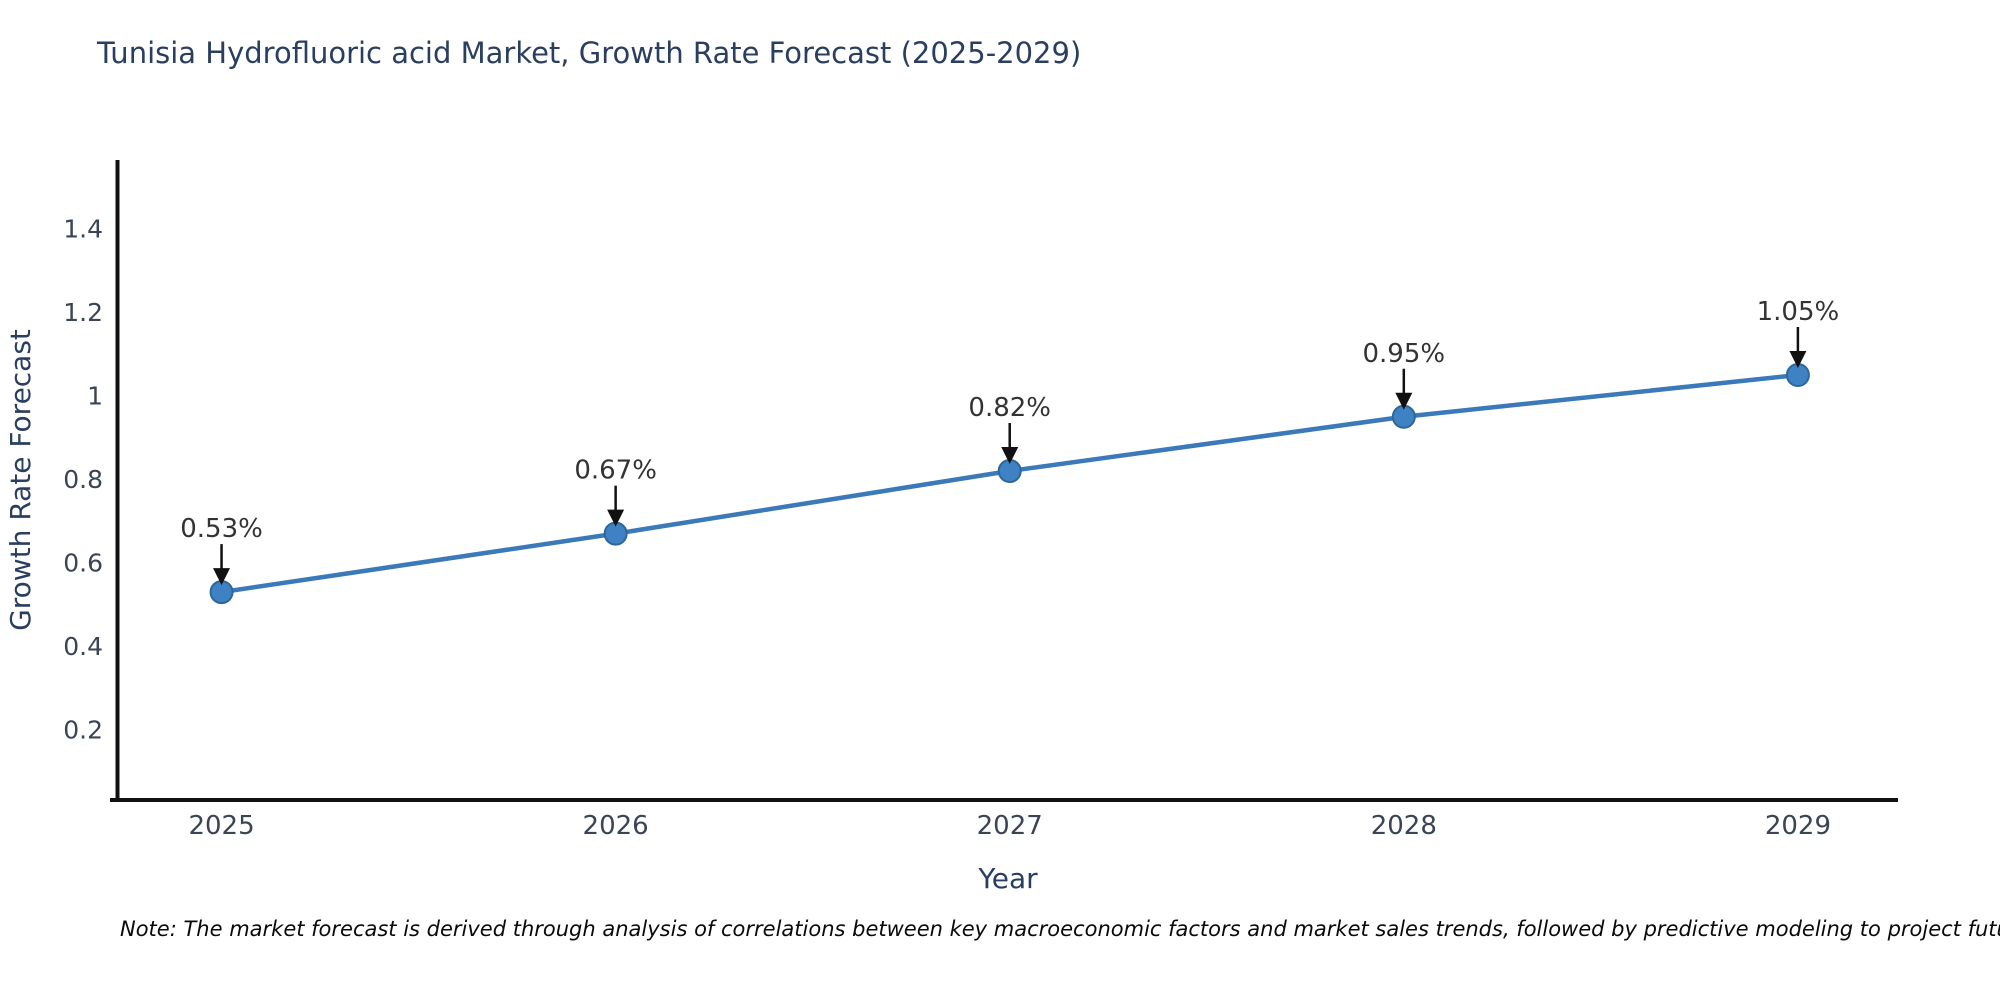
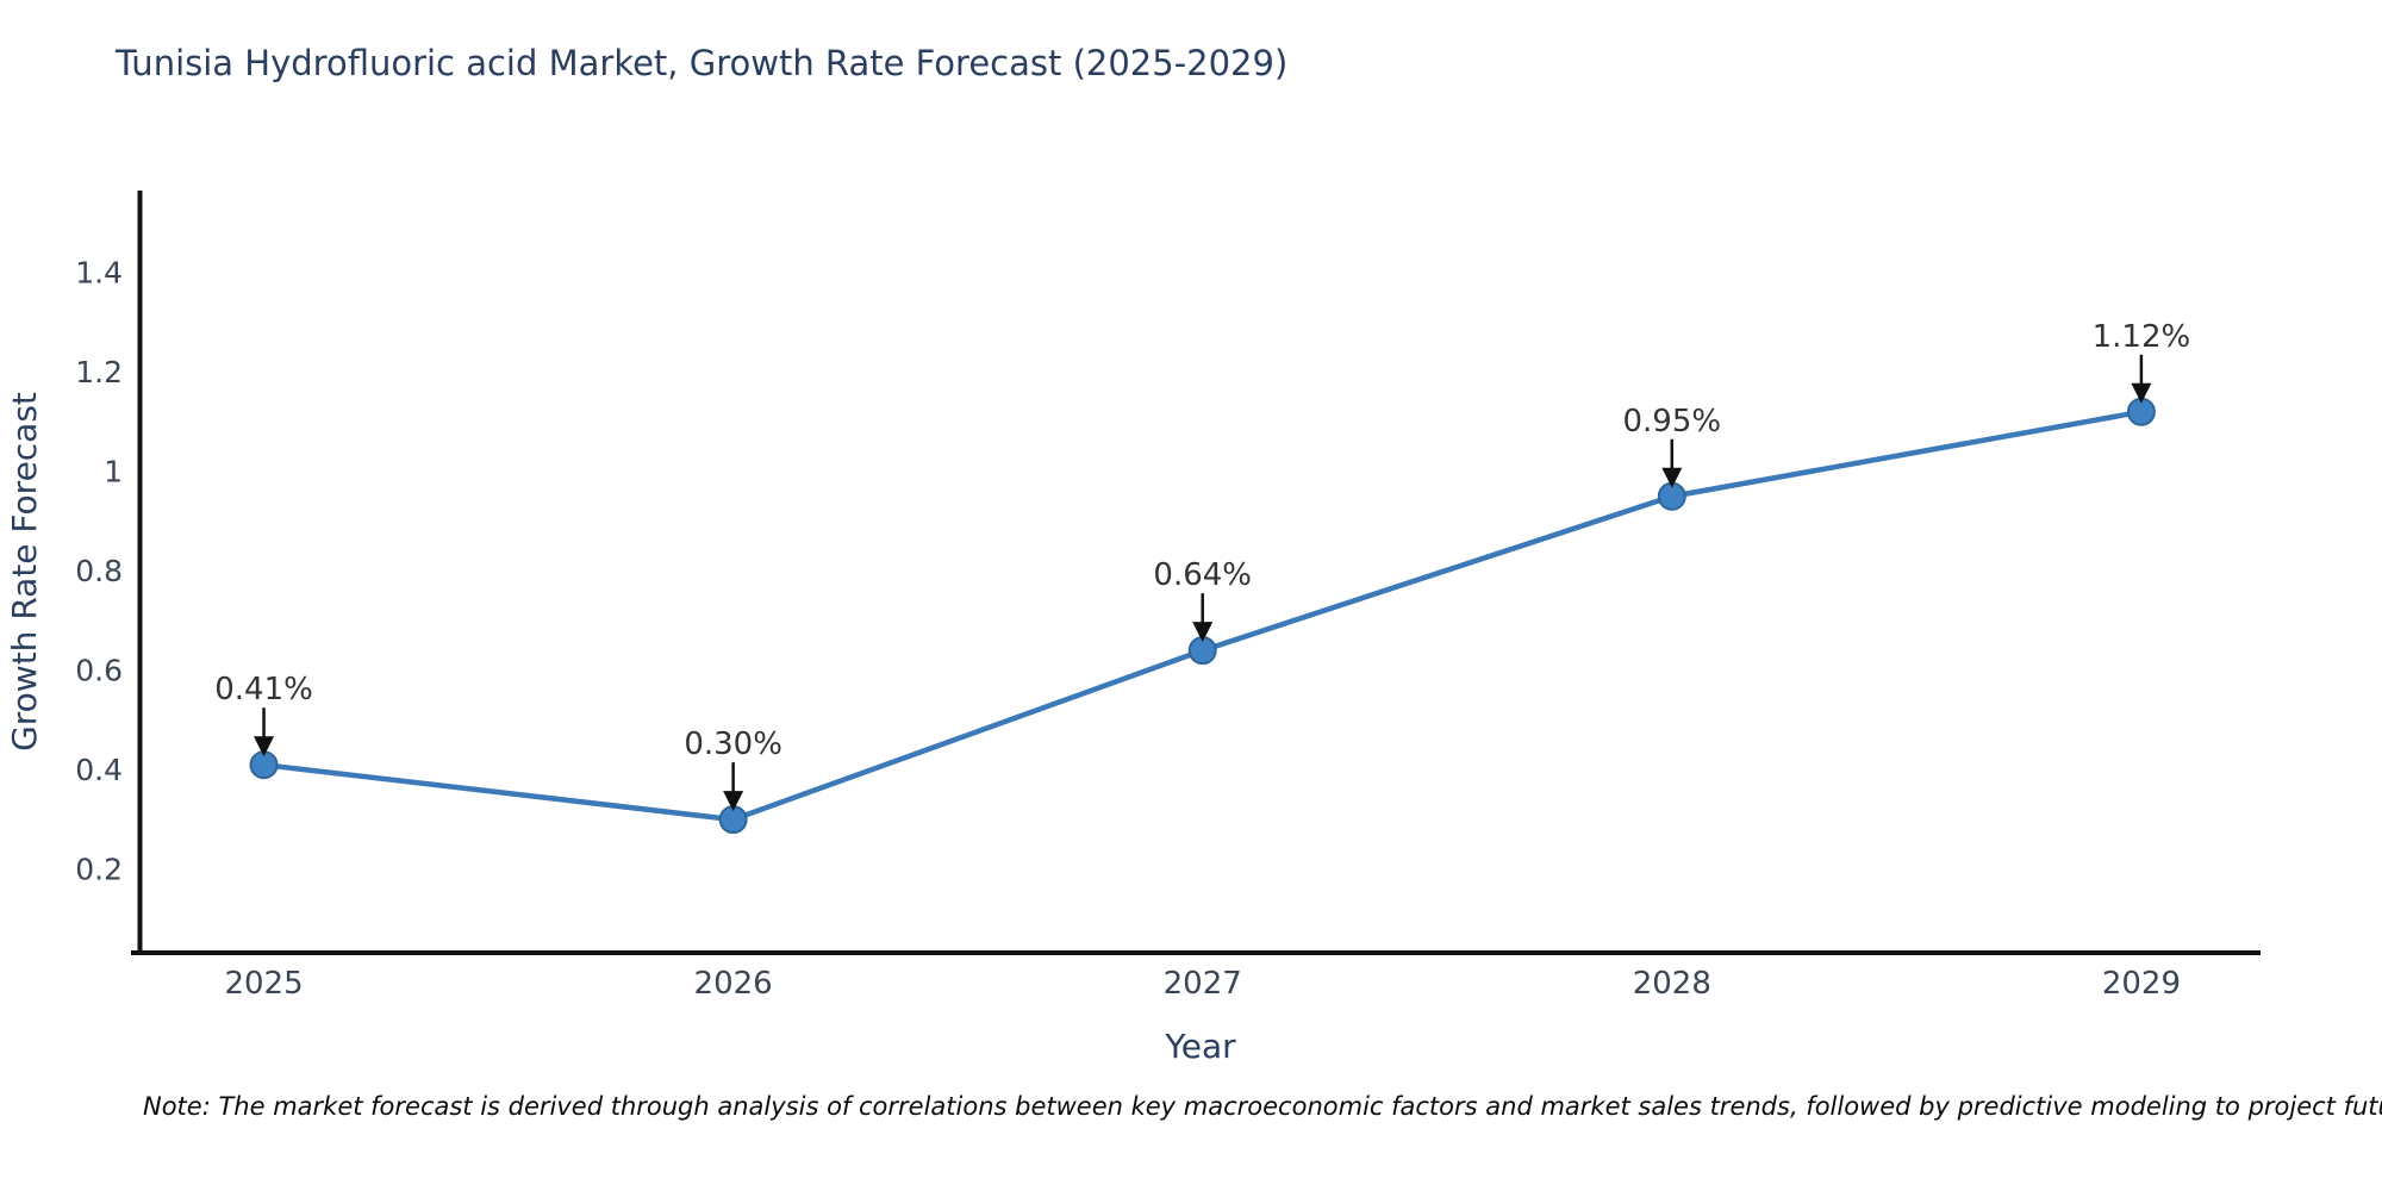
2025: 0.53% -> 0.41%
2026: 0.67% -> 0.30%
2027: 0.82% -> 0.64%
2029: 1.05% -> 1.12%
